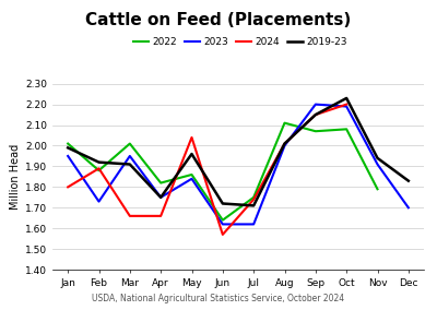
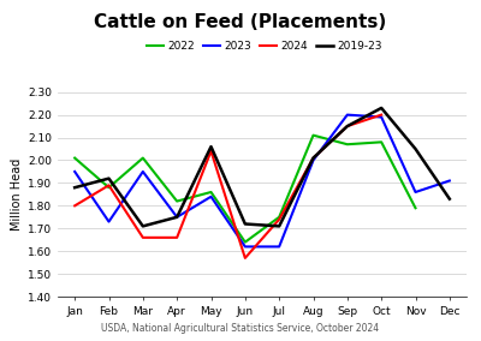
2019-23/Jan: 1.99 -> 1.88
2019-23/Mar: 1.91 -> 1.71
2019-23/May: 1.96 -> 2.06
2023/Nov: 1.91 -> 1.86
2019-23/Nov: 1.94 -> 2.05
2023/Dec: 1.70 -> 1.91
